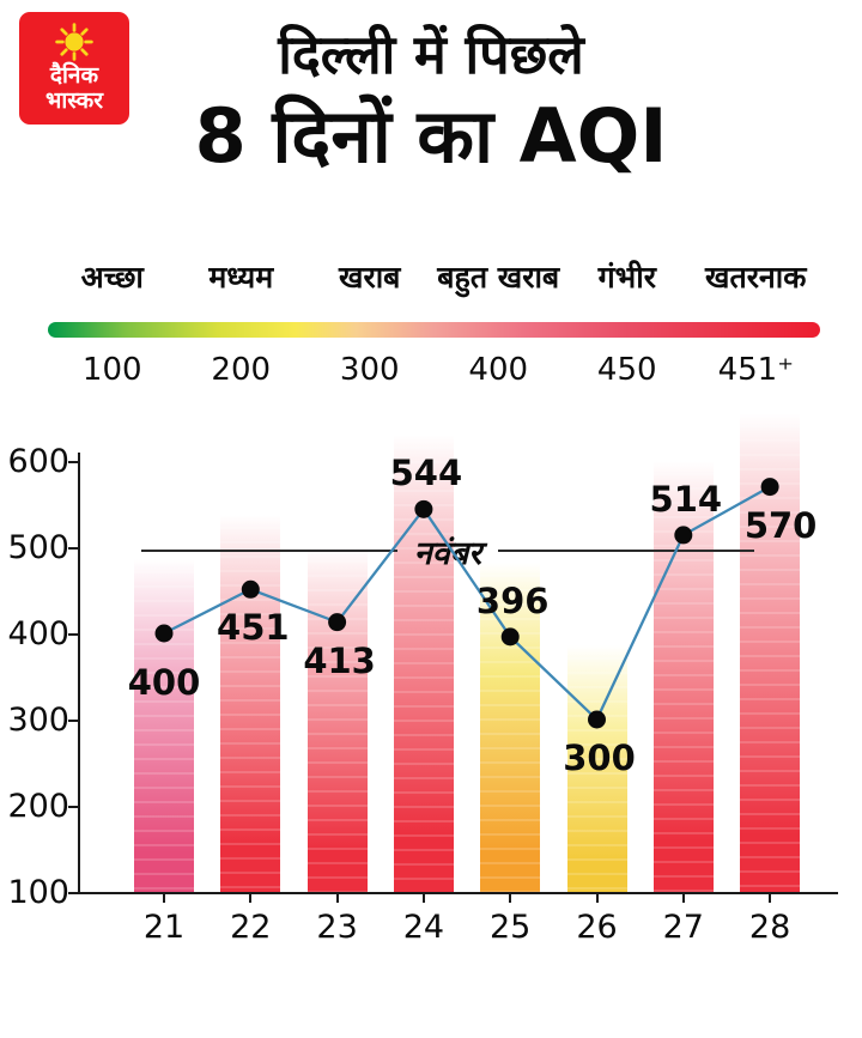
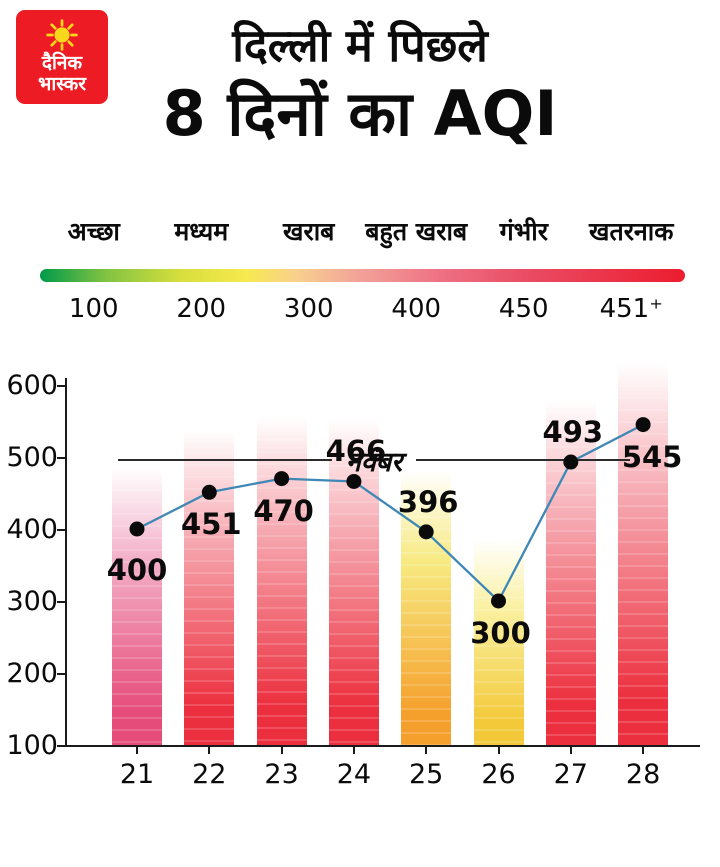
23: 413 -> 470
24: 544 -> 466
27: 514 -> 493
28: 570 -> 545
